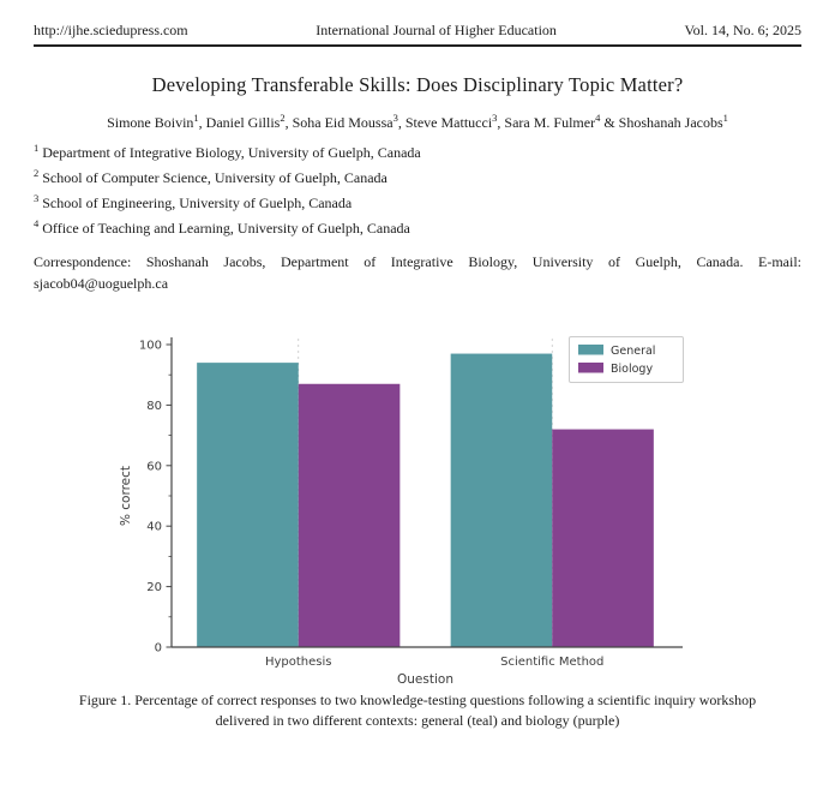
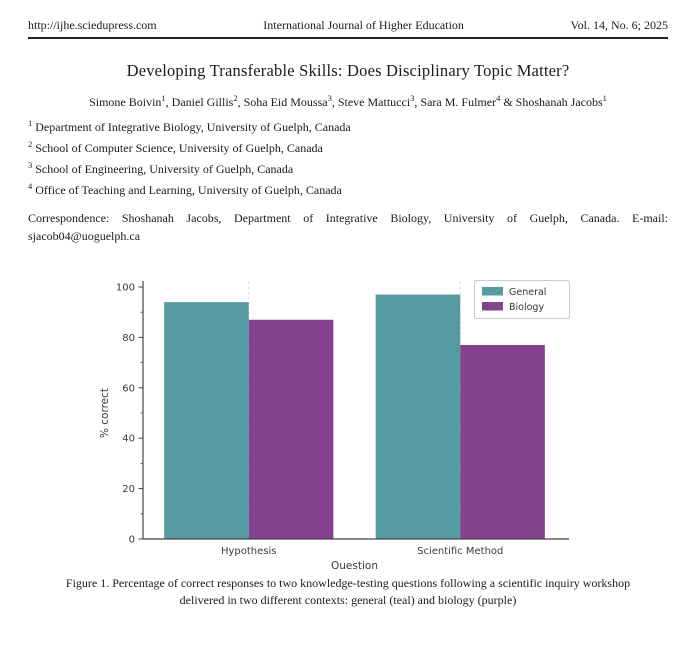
Biology/Scientific Method: 72 -> 77
